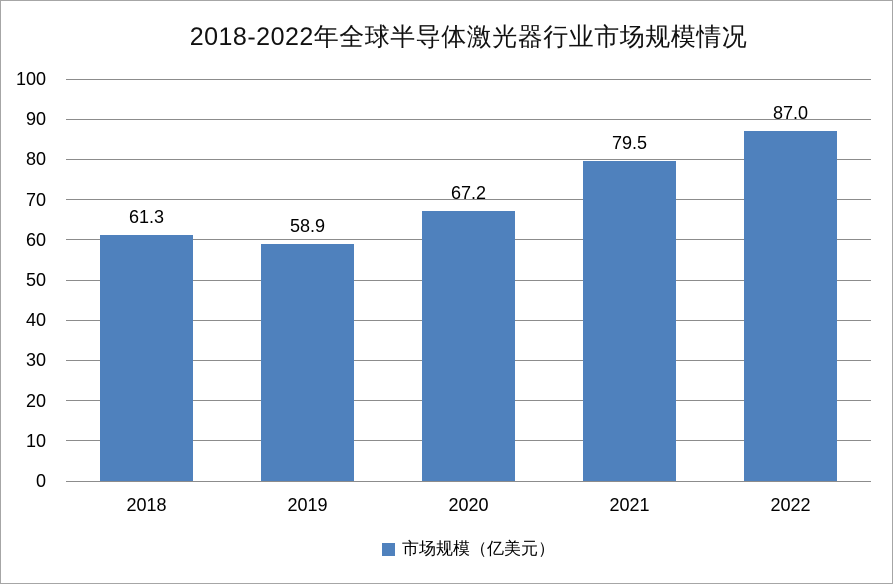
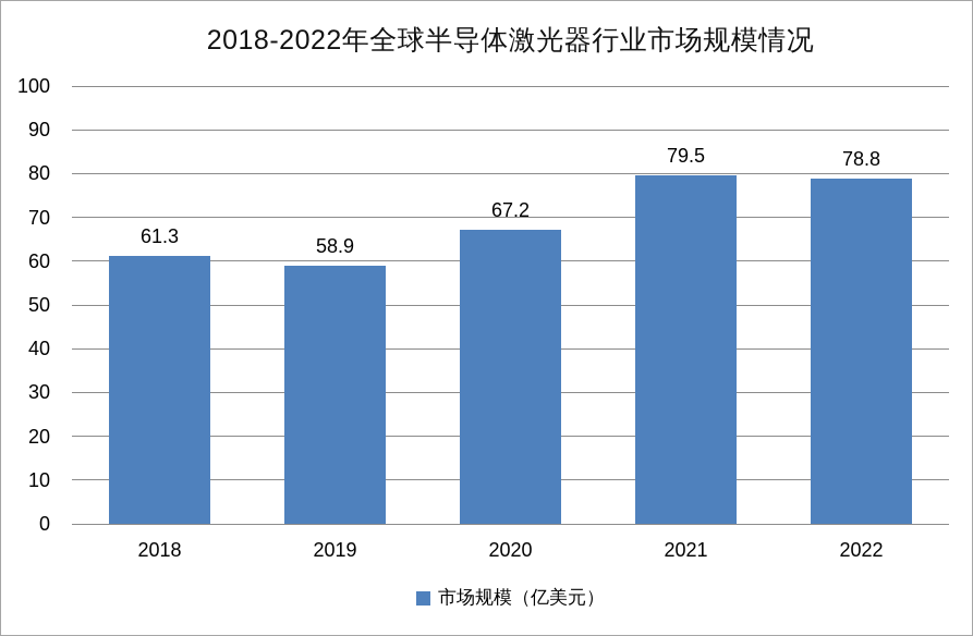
2022: 87.0 -> 78.8
